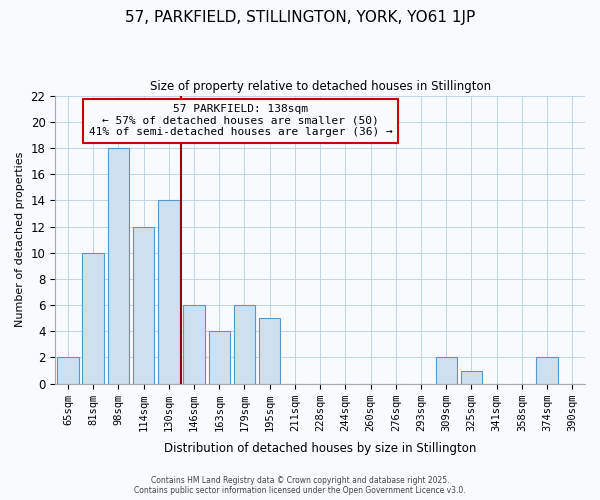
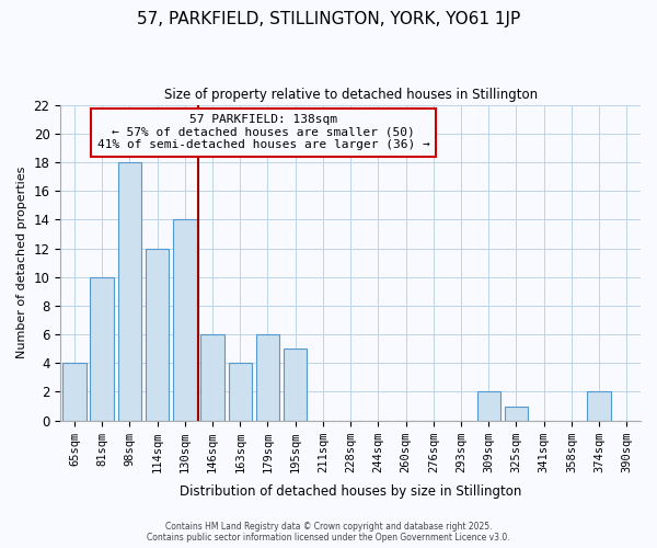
65sqm: 2 -> 4
